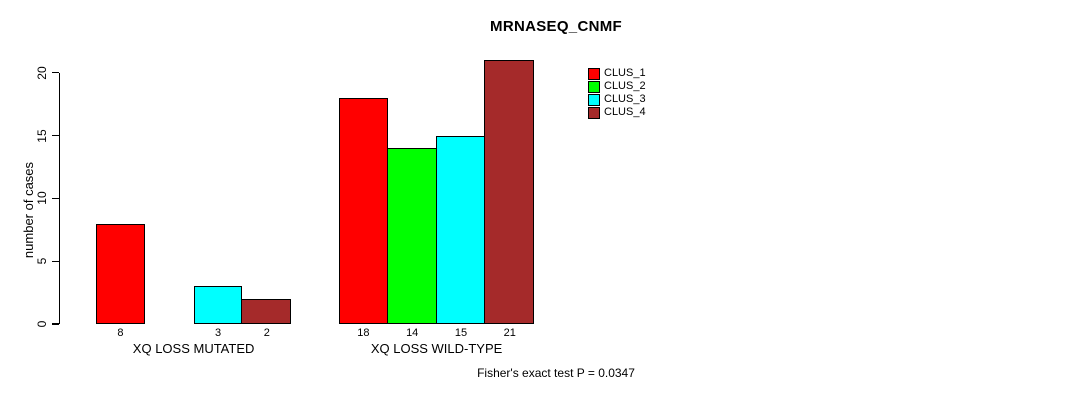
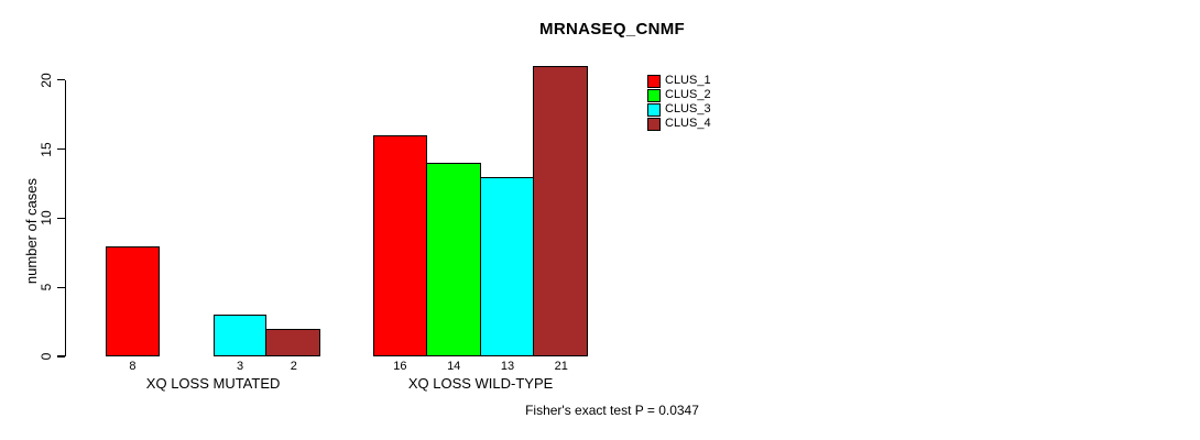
CLUS_1/XQ LOSS WILD-TYPE: 18 -> 16
CLUS_3/XQ LOSS WILD-TYPE: 15 -> 13
